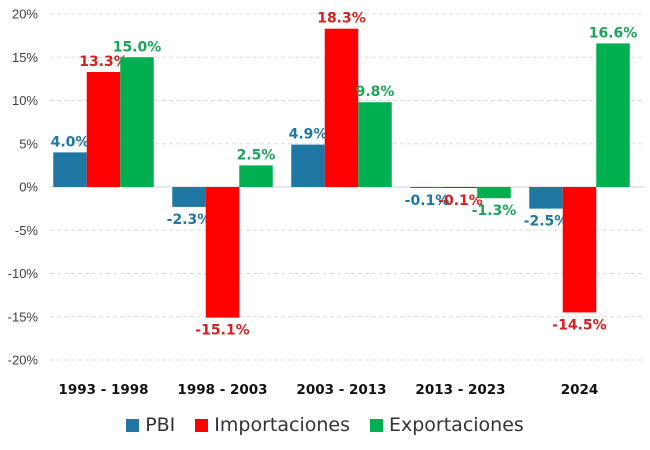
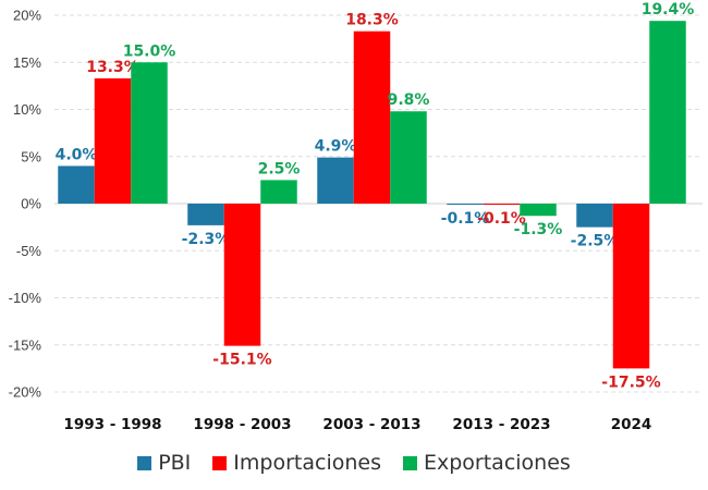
Importaciones/2024: -14.5% -> -17.5%
Exportaciones/2024: 16.6% -> 19.4%
